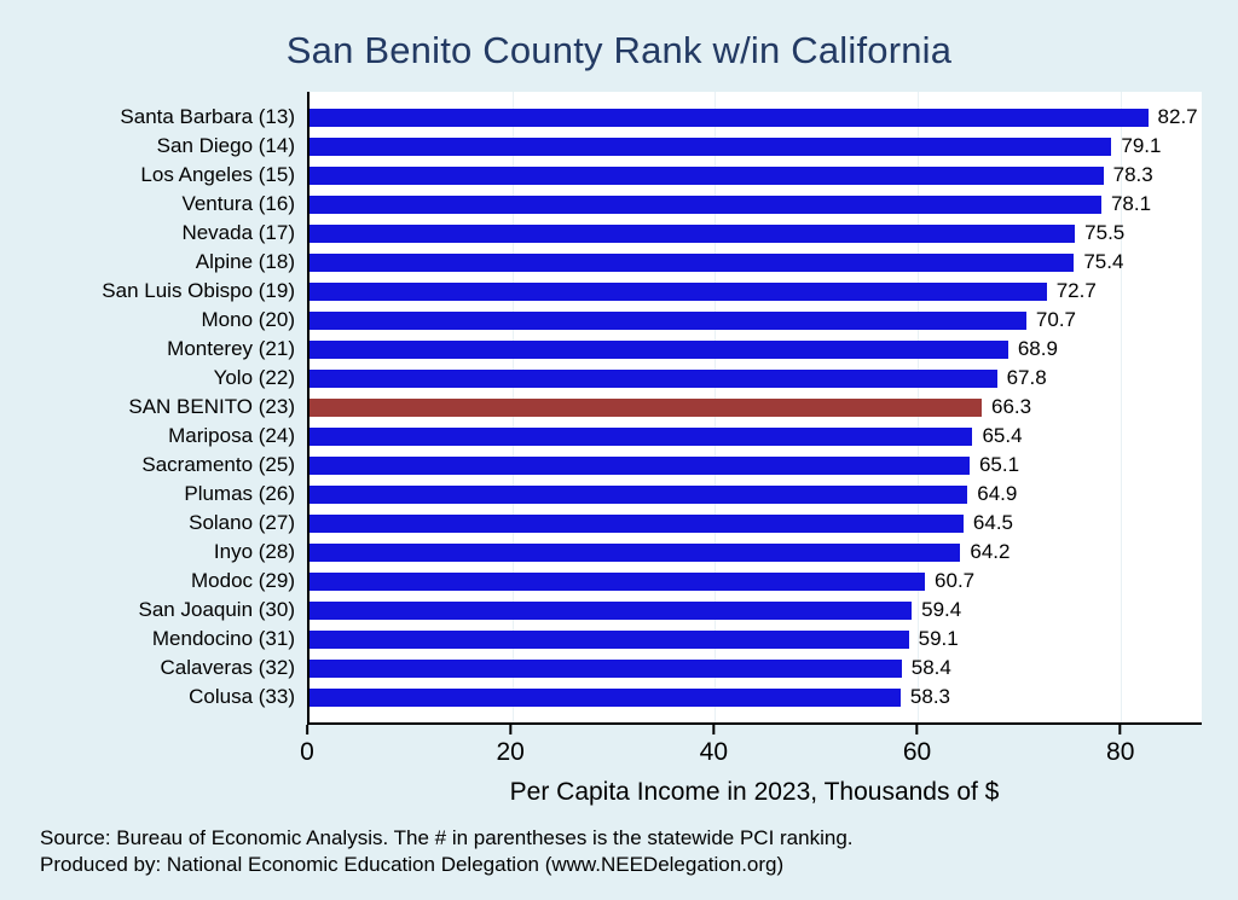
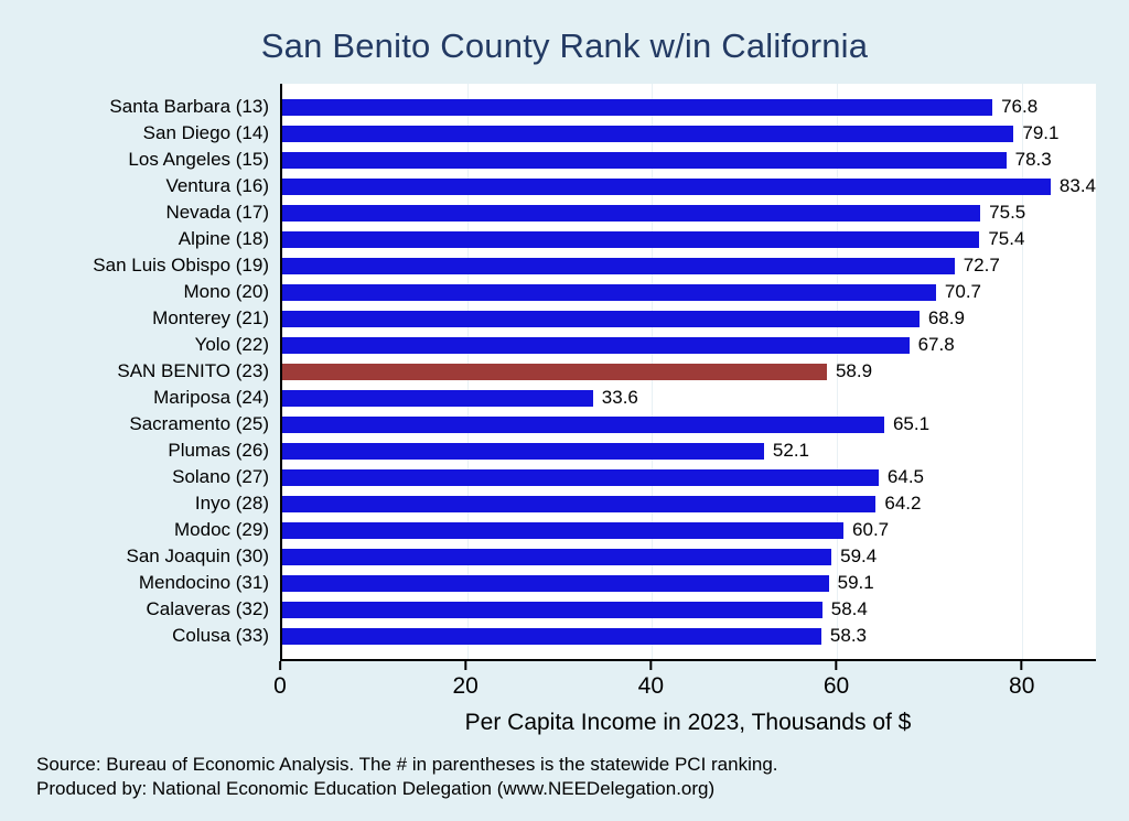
Santa Barbara (13): 82.7 -> 76.8
Ventura (16): 78.1 -> 83.4
SAN BENITO (23): 66.3 -> 58.9
Mariposa (24): 65.4 -> 33.6
Plumas (26): 64.9 -> 52.1
